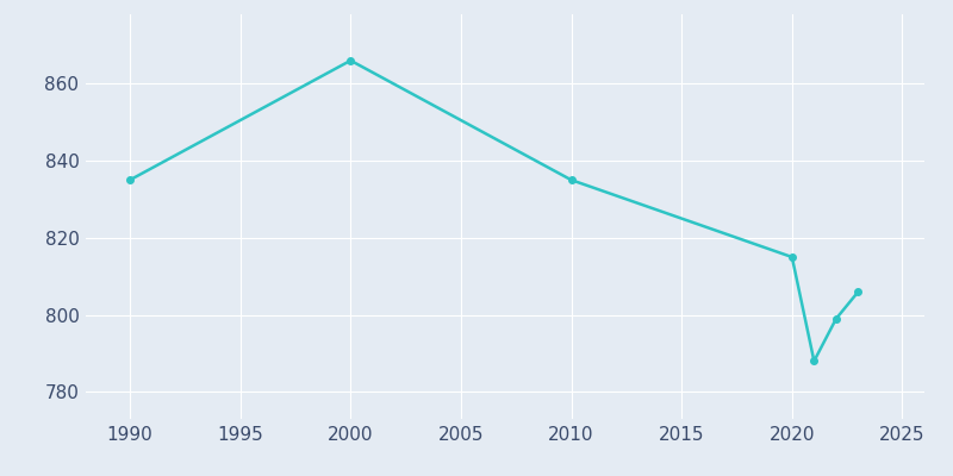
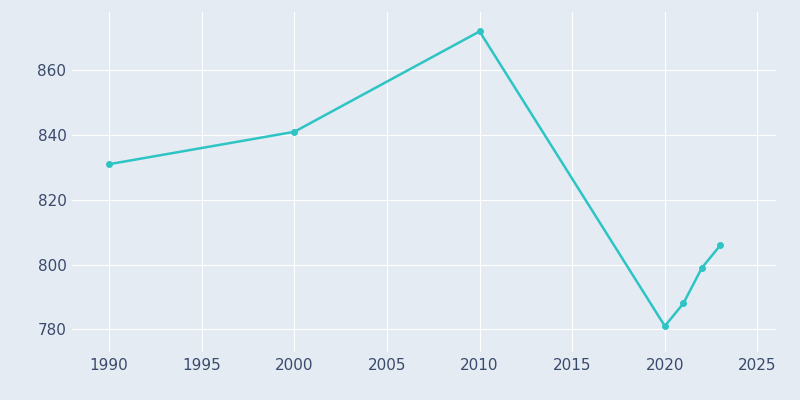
1990: 835 -> 831
2000: 866 -> 841
2010: 835 -> 872
2020: 815 -> 781
